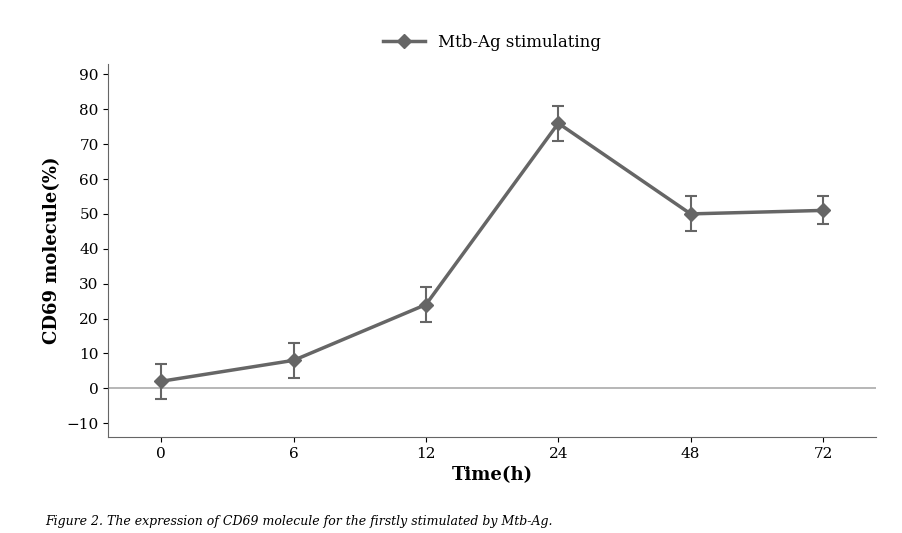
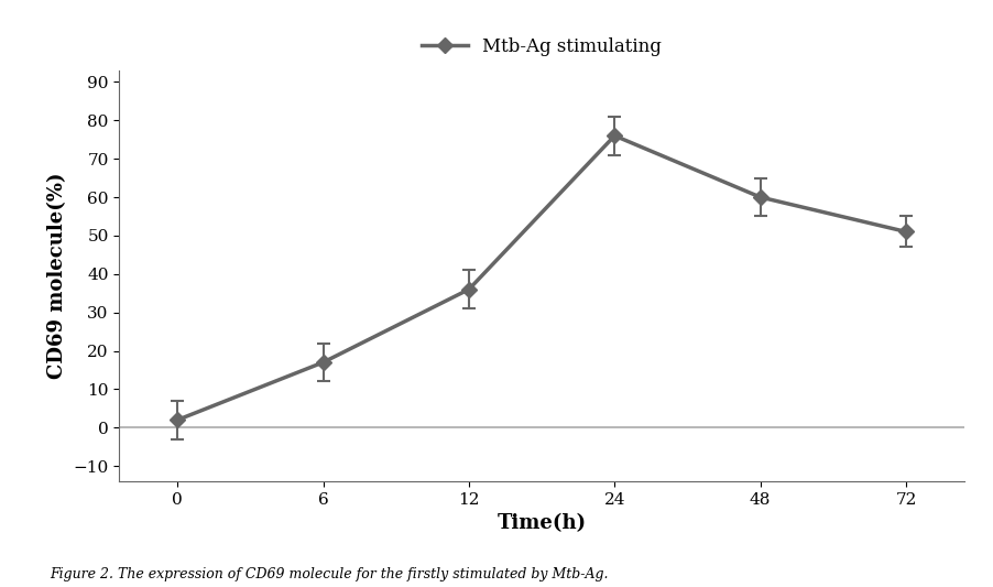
6: 8 -> 17
12: 24 -> 36
48: 50 -> 60
